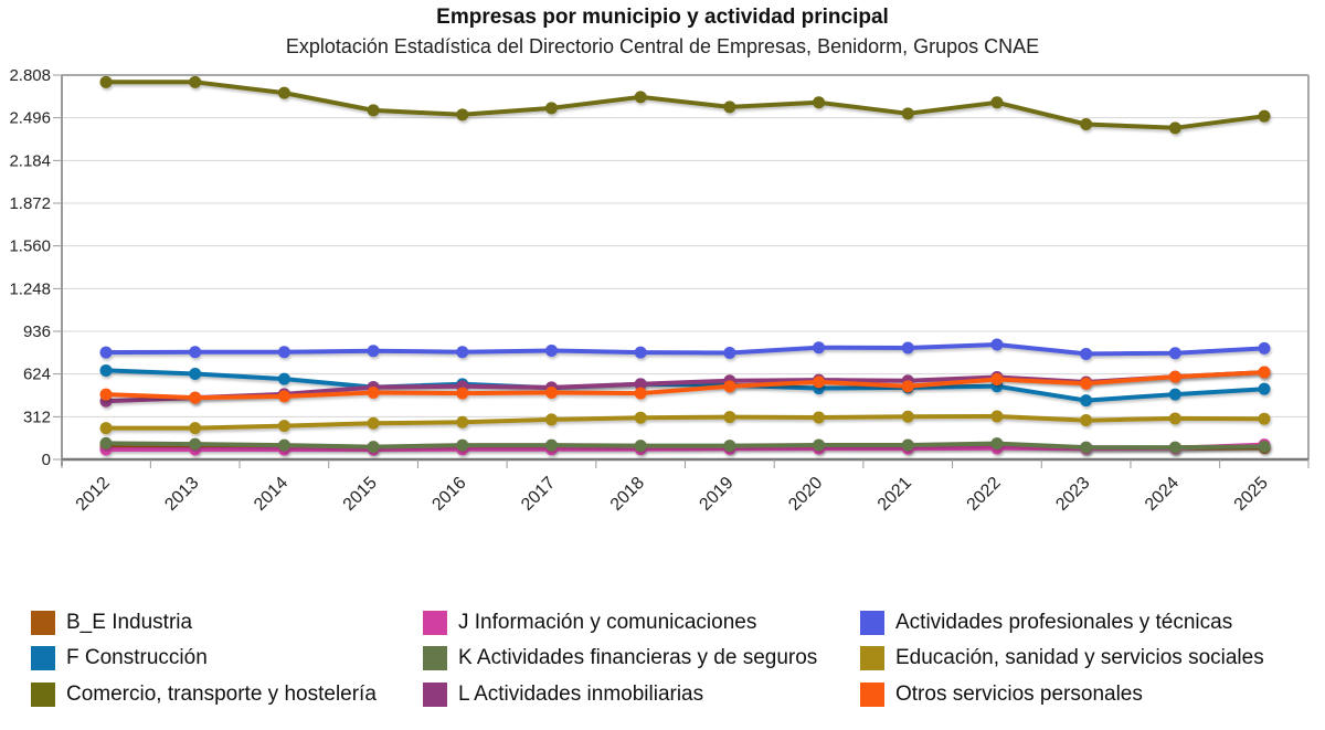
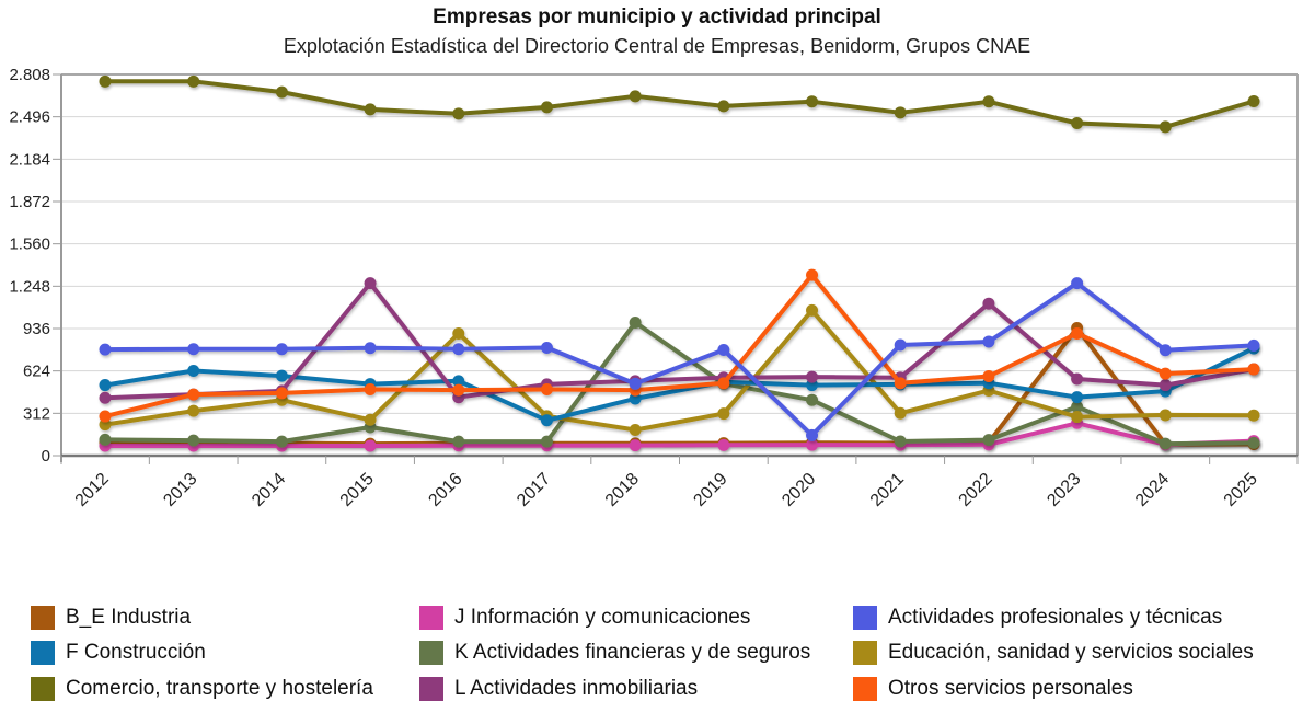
F Construcción/2012: 650 -> 520
Otros servicios personales/2012: 480 -> 290
Educación, sanidad y servicios sociales/2013: 230 -> 330
Educación, sanidad y servicios sociales/2014: 240 -> 410
K Actividades financieras y de seguros/2015: 90 -> 210
L Actividades inmobiliarias/2015: 530 -> 1270
L Actividades inmobiliarias/2016: 530 -> 430
Educación, sanidad y servicios sociales/2016: 270 -> 900
F Construcción/2017: 520 -> 260
F Construcción/2018: 550 -> 420
K Actividades financieras y de seguros/2018: 100 -> 980
Actividades profesionales y técnicas/2018: 780 -> 530
Educación, sanidad y servicios sociales/2018: 300 -> 190
K Actividades financieras y de seguros/2019: 100 -> 530
K Actividades financieras y de seguros/2020: 100 -> 410
Actividades profesionales y técnicas/2020: 820 -> 150
Educación, sanidad y servicios sociales/2020: 310 -> 1070
Otros servicios personales/2020: 570 -> 1330
L Actividades inmobiliarias/2022: 600 -> 1120
Educación, sanidad y servicios sociales/2022: 320 -> 480
B_E Industria/2023: 80 -> 940
J Información y comunicaciones/2023: 80 -> 240
K Actividades financieras y de seguros/2023: 90 -> 360
Actividades profesionales y técnicas/2023: 770 -> 1270
Otros servicios personales/2023: 560 -> 900
L Actividades inmobiliarias/2024: 600 -> 520
F Construcción/2025: 520 -> 790
Comercio, transporte y hostelería/2025: 2510 -> 2610
